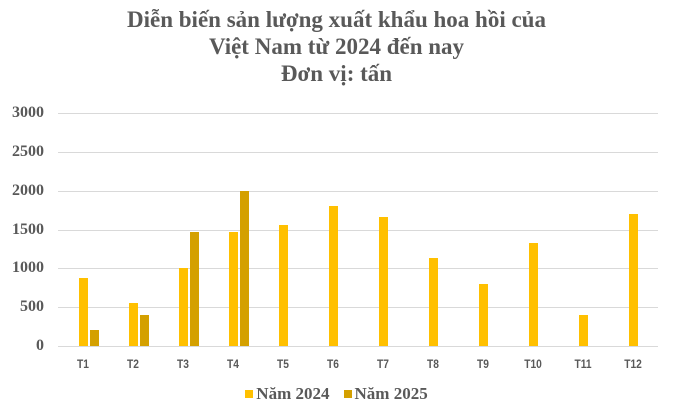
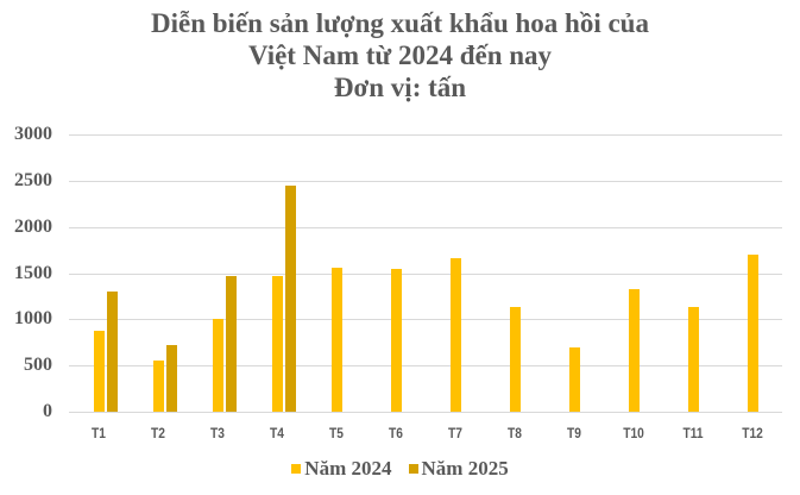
Năm 2025/T1: 200 -> 1300
Năm 2025/T2: 400 -> 700
Năm 2025/T4: 2000 -> 2400
Năm 2024/T6: 1800 -> 1600
Năm 2024/T9: 800 -> 700
Năm 2024/T11: 400 -> 1100
